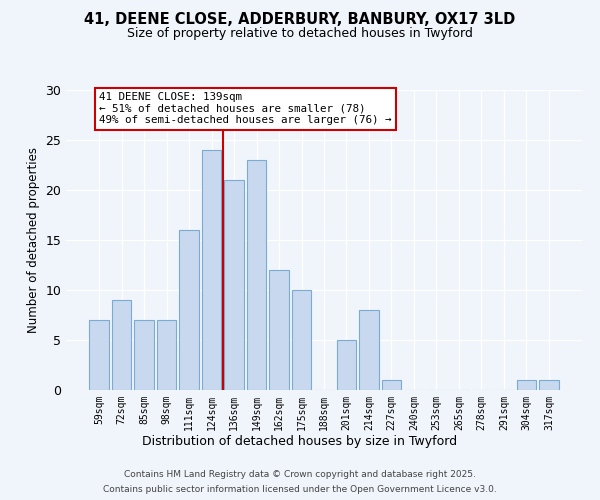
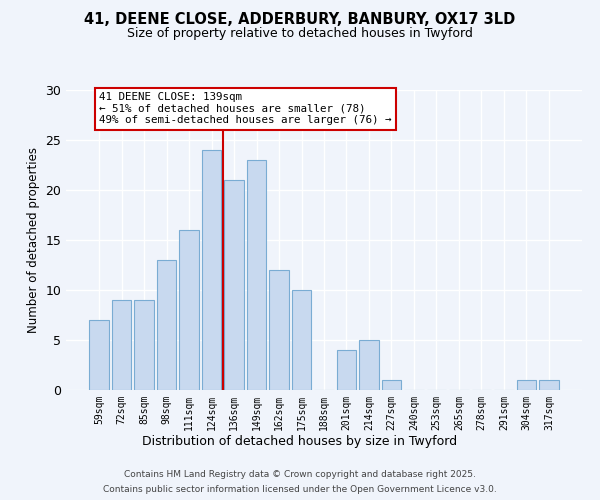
85sqm: 7 -> 9
98sqm: 7 -> 13
201sqm: 5 -> 4
214sqm: 8 -> 5
